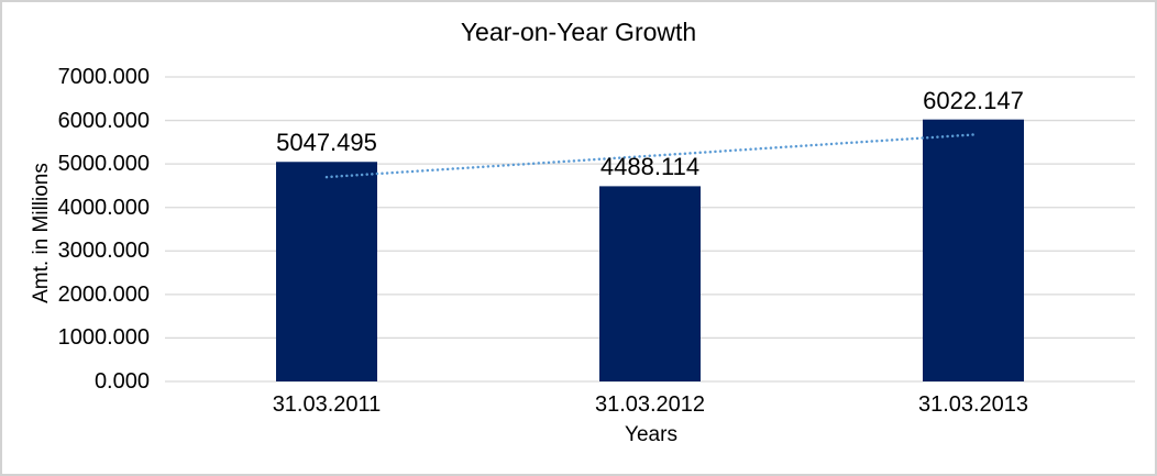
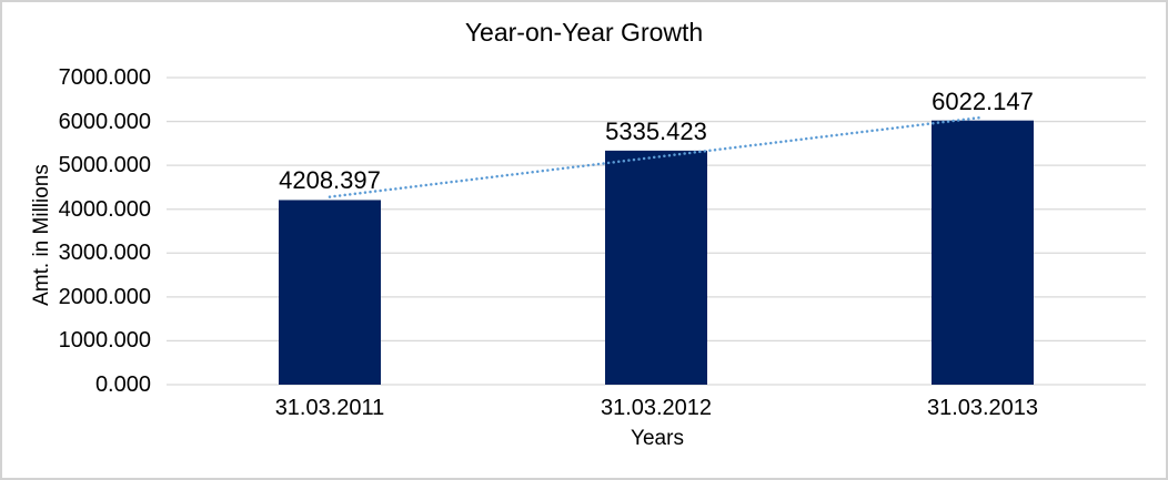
31.03.2011: 5047.495 -> 4208.397
31.03.2012: 4488.114 -> 5335.423
